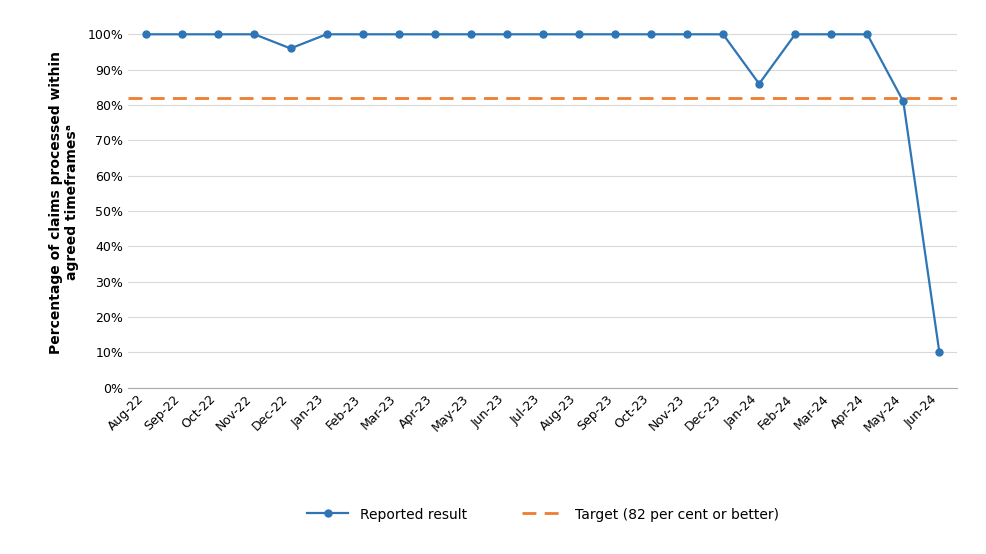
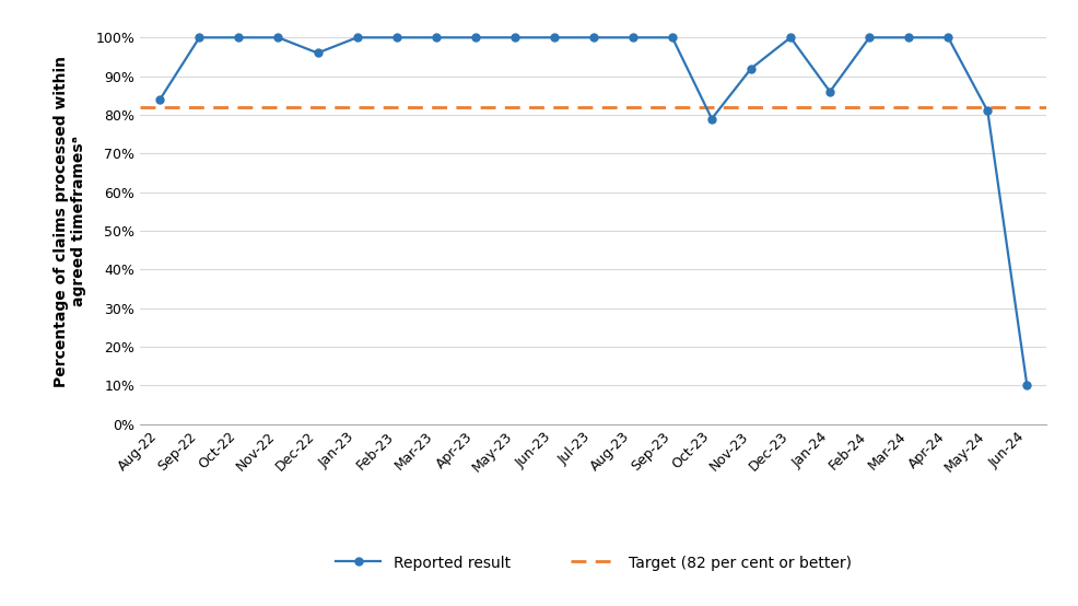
Aug-22: 100% -> 84%
Oct-23: 100% -> 79%
Nov-23: 100% -> 92%
